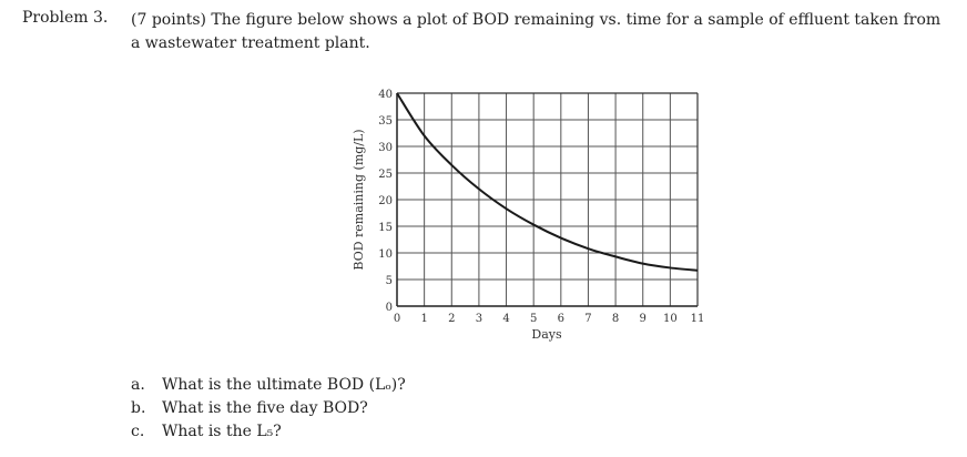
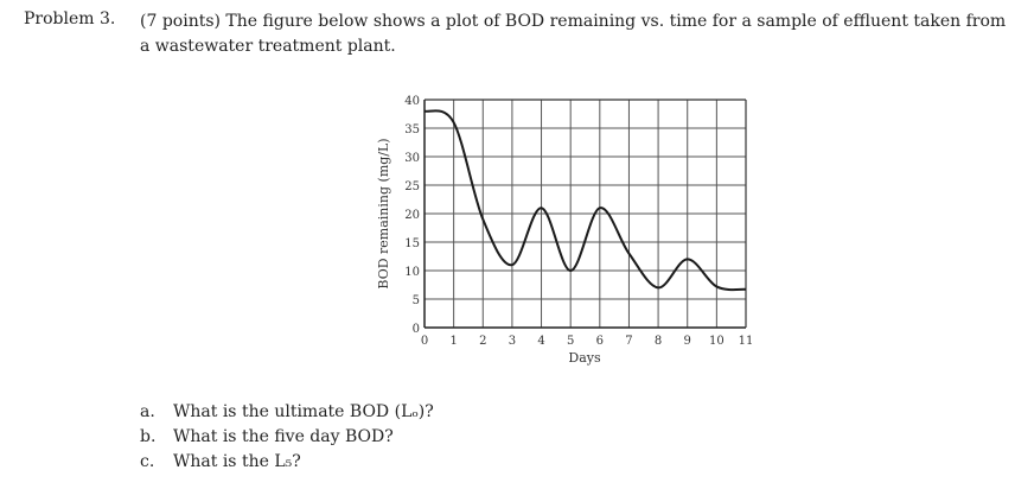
0: 40 -> 38
1: 32 -> 36
2: 26 -> 19
3: 22 -> 11
4: 18 -> 21
5: 15 -> 10
6: 13 -> 21
7: 11 -> 13
8: 9 -> 7
9: 8 -> 12
